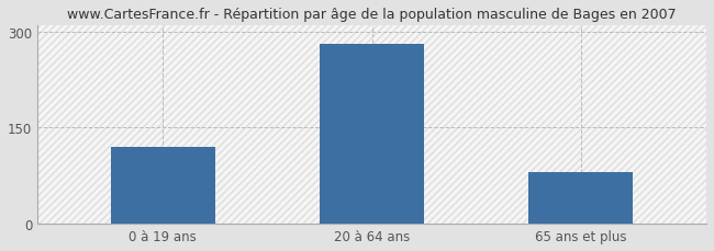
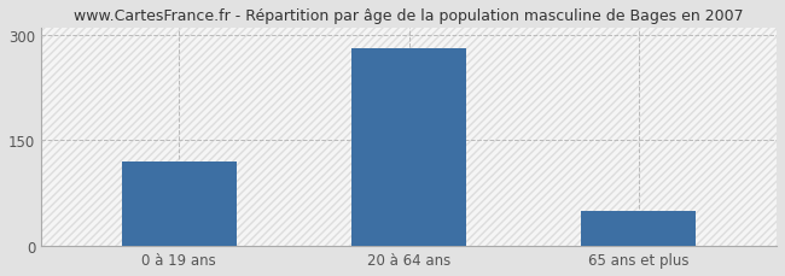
65 ans et plus: 80 -> 50
